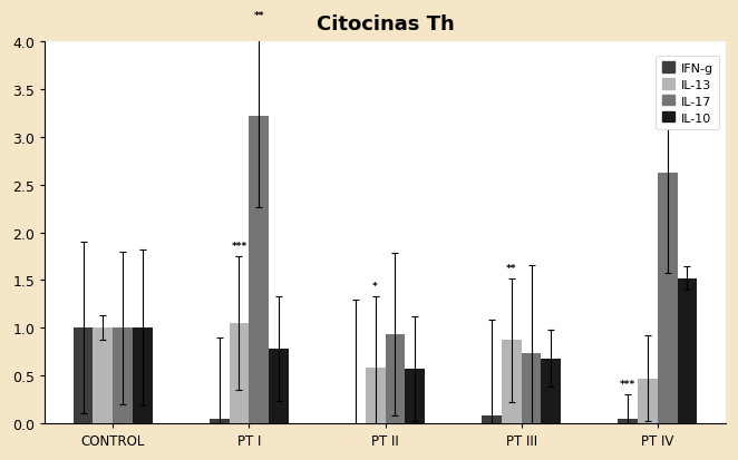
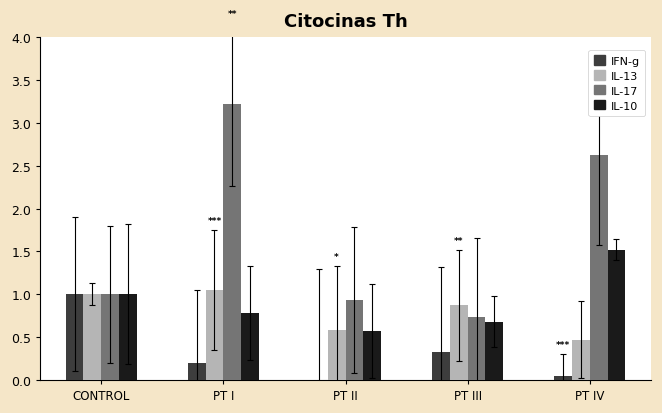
IFN-g/PT I: 0.05 -> 0.20
IFN-g/PT III: 0.08 -> 0.32
